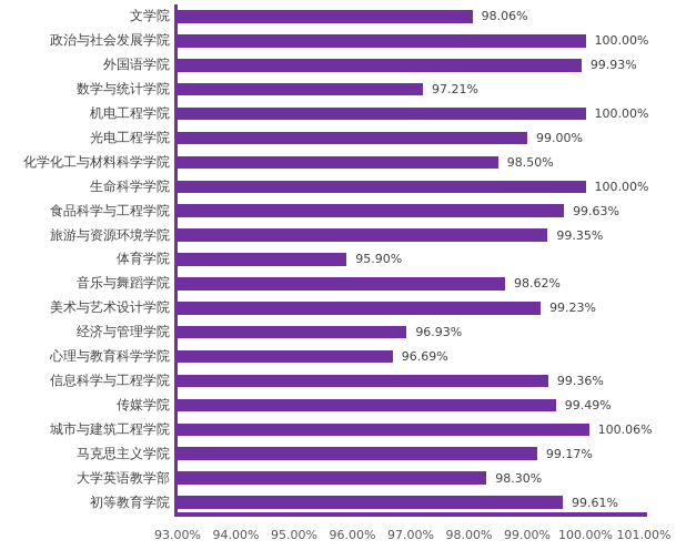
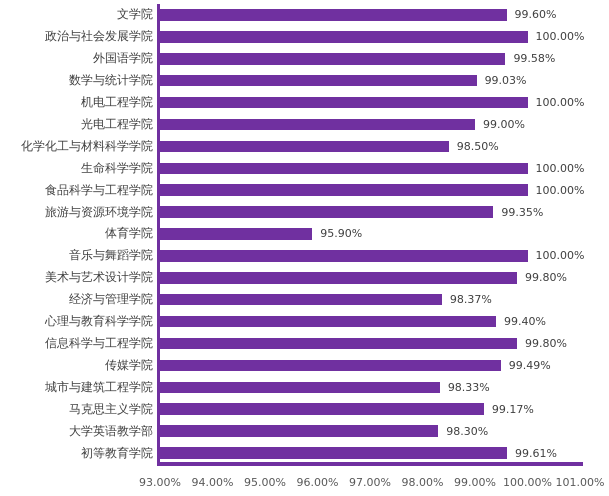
文学院: 98.06% -> 99.60%
外国语学院: 99.93% -> 99.58%
数学与统计学院: 97.21% -> 99.03%
食品科学与工程学院: 99.63% -> 100.00%
音乐与舞蹈学院: 98.62% -> 100.00%
美术与艺术设计学院: 99.23% -> 99.80%
经济与管理学院: 96.93% -> 98.37%
心理与教育科学学院: 96.69% -> 99.40%
信息科学与工程学院: 99.36% -> 99.80%
城市与建筑工程学院: 100.06% -> 98.33%
